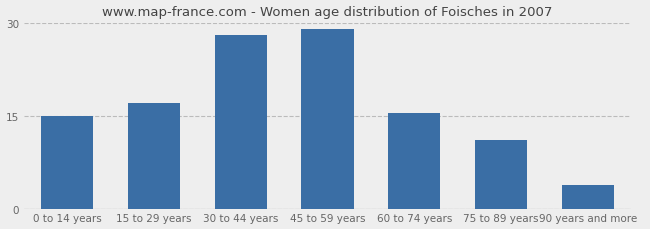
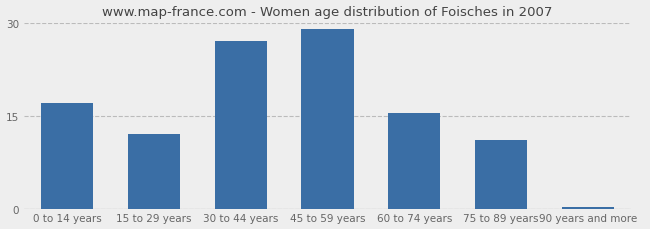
0 to 14 years: 15.0 -> 17.0
15 to 29 years: 17.0 -> 12.0
30 to 44 years: 28.0 -> 27.0
90 years and more: 3.8 -> 0.3
